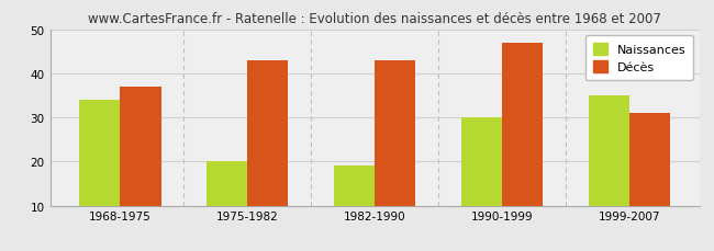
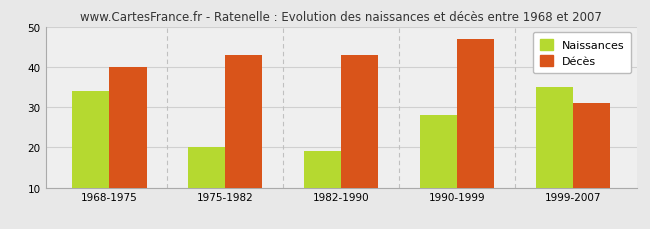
Décès/1968-1975: 37 -> 40
Naissances/1990-1999: 30 -> 28
